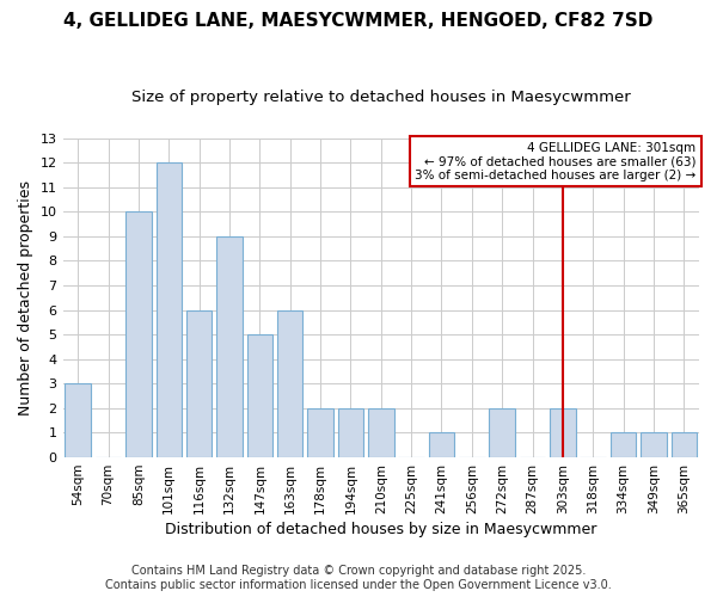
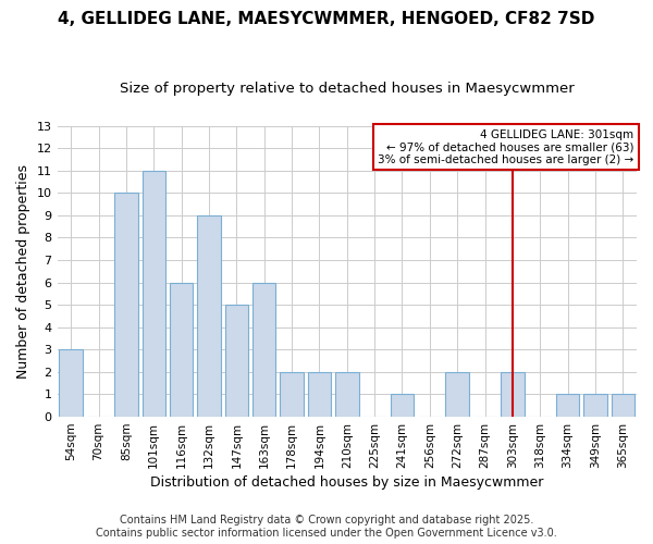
101sqm: 12 -> 11
